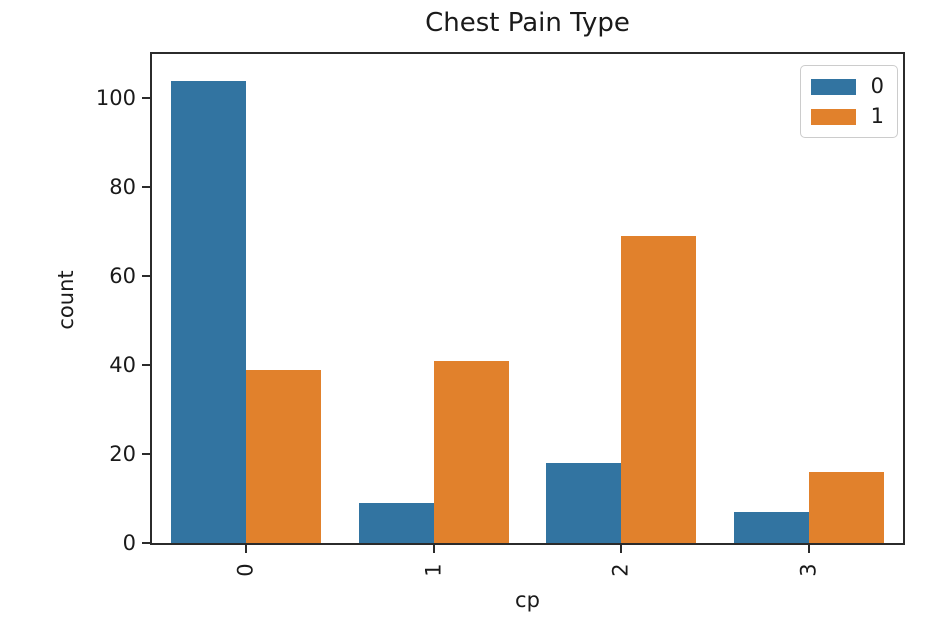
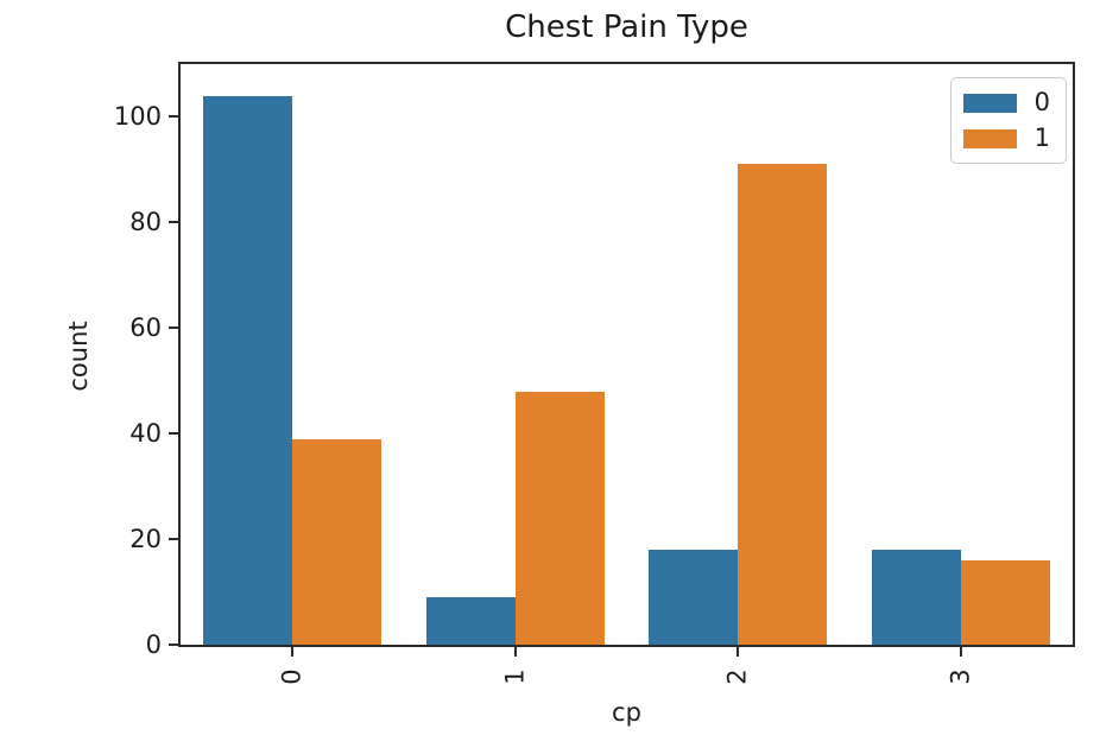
1/1: 41 -> 48
1/2: 69 -> 91
0/3: 7 -> 18
